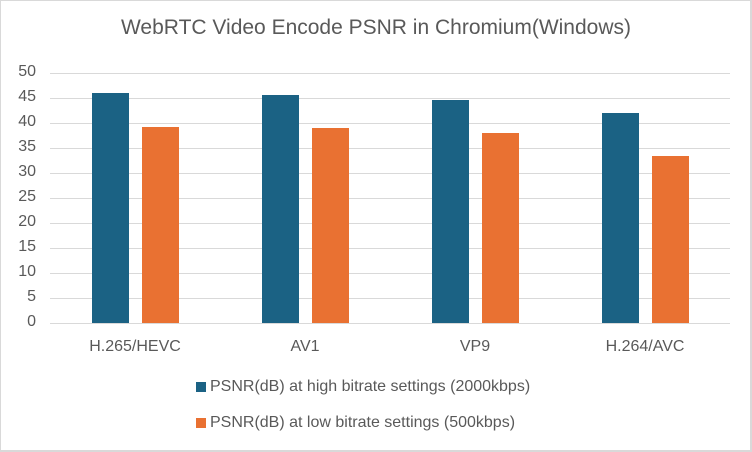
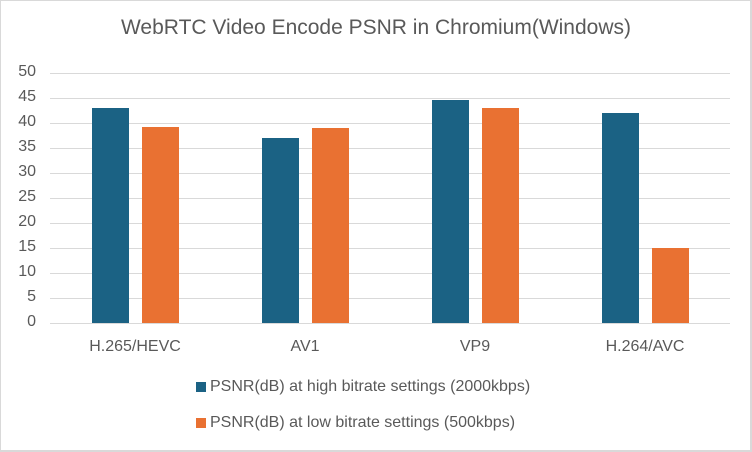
PSNR(dB) at high bitrate settings (2000kbps)/H.265/HEVC: 46 -> 43
PSNR(dB) at high bitrate settings (2000kbps)/AV1: 46 -> 37
PSNR(dB) at low bitrate settings (500kbps)/VP9: 38 -> 43
PSNR(dB) at low bitrate settings (500kbps)/H.264/AVC: 33 -> 15
